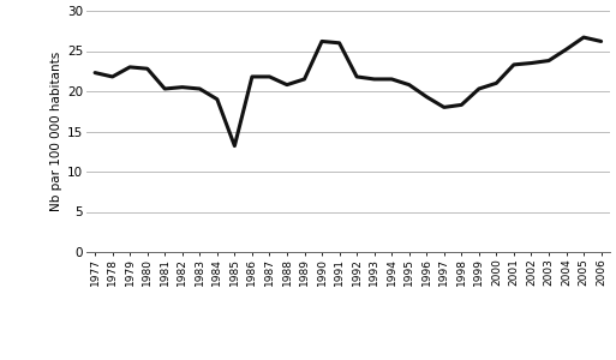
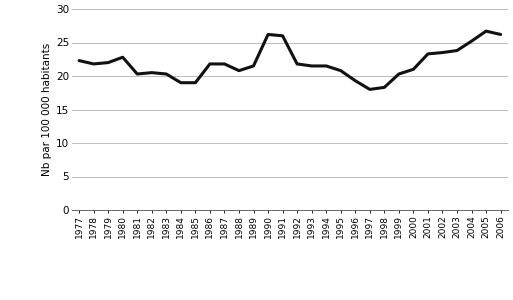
1979: 23.0 -> 22.0
1985: 13.2 -> 19.0
